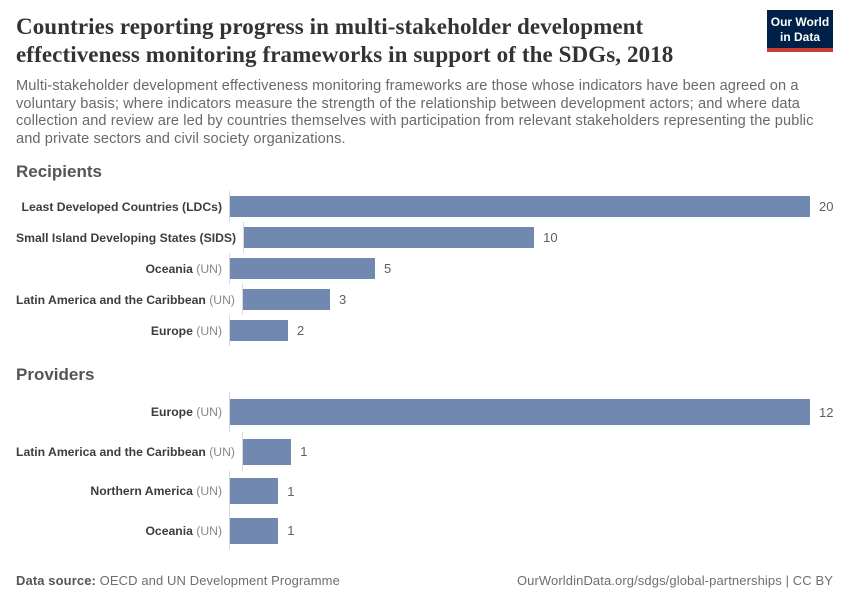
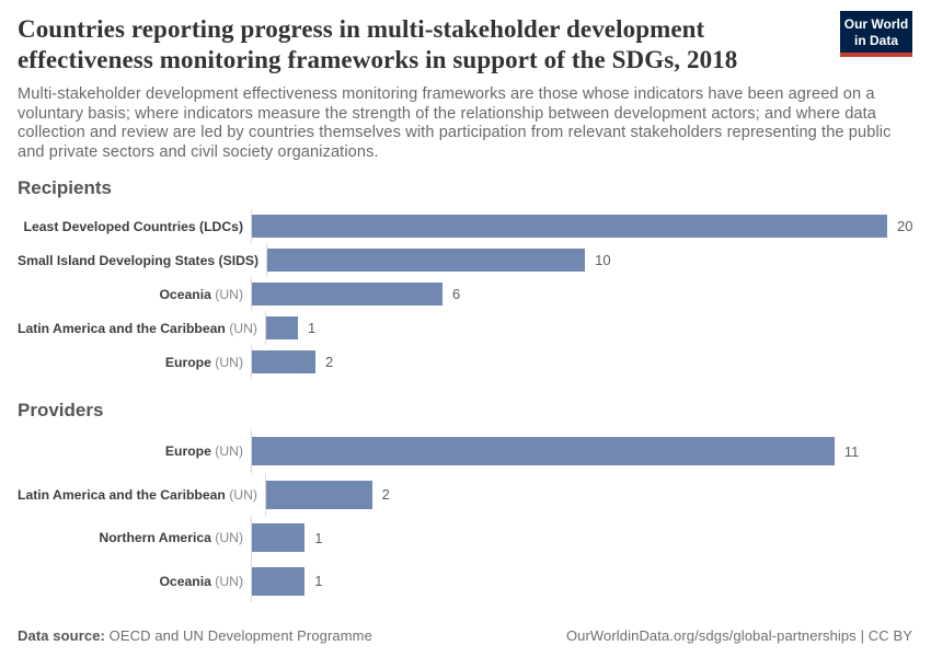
Recipients/Oceania (UN): 5 -> 6
Recipients/Latin America and the Caribbean (UN): 3 -> 1
Providers/Europe (UN): 12 -> 11
Providers/Latin America and the Caribbean (UN): 1 -> 2
